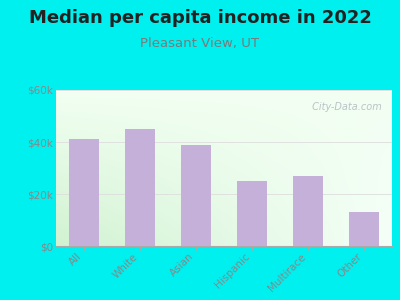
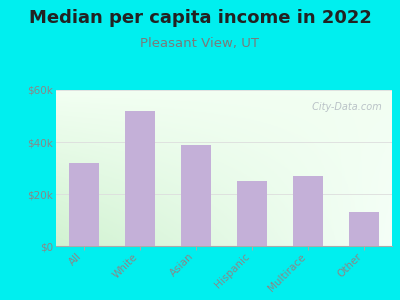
All: $41k -> $32k
White: $45k -> $52k
